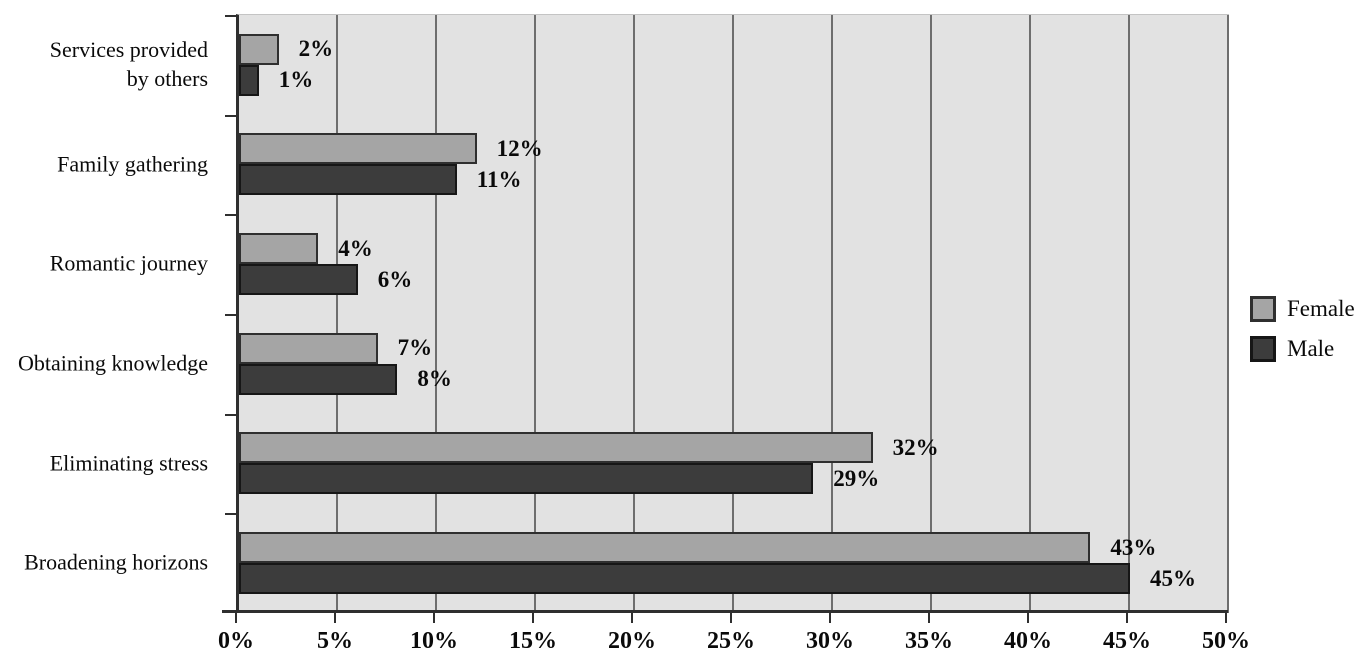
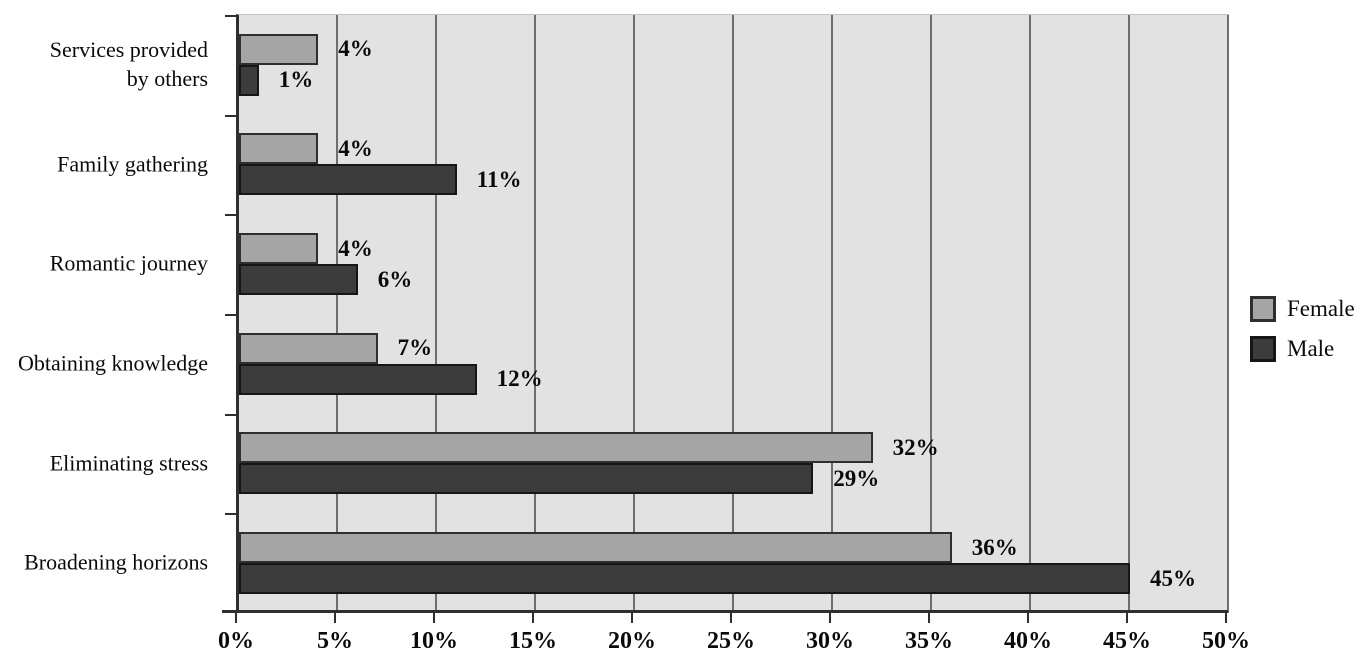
Female/Services provided by others: 2% -> 4%
Female/Family gathering: 12% -> 4%
Male/Obtaining knowledge: 8% -> 12%
Female/Broadening horizons: 43% -> 36%
